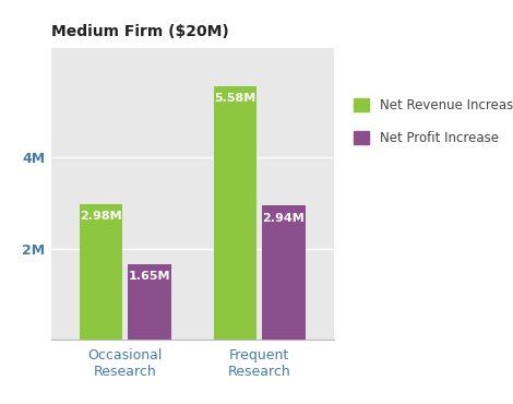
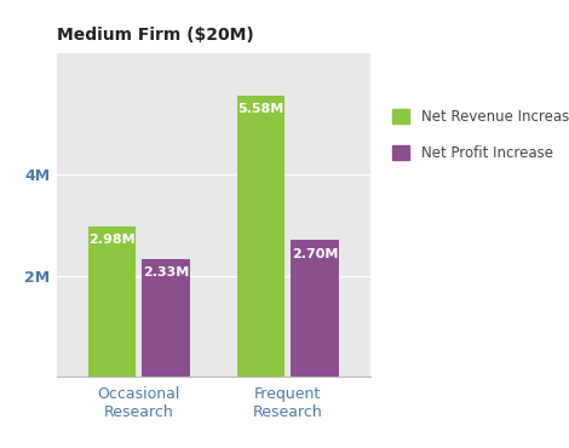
Net Profit Increase/Occasional Research: 1.65M -> 2.33M
Net Profit Increase/Frequent Research: 2.94M -> 2.70M
